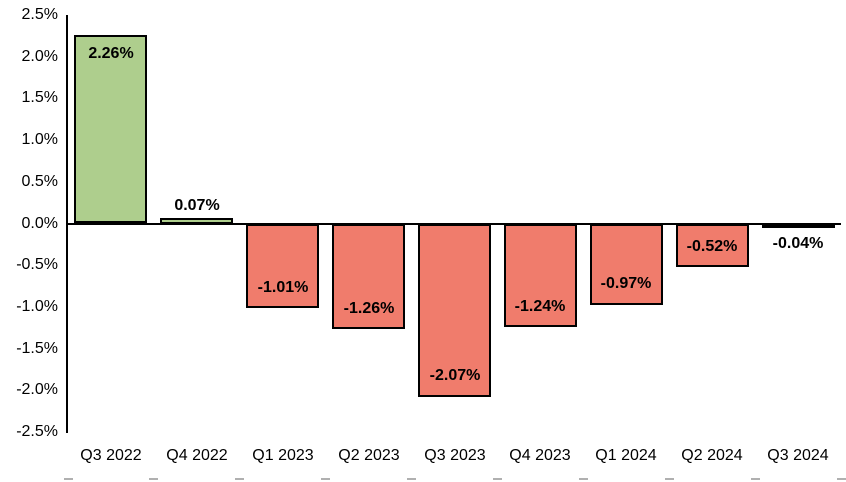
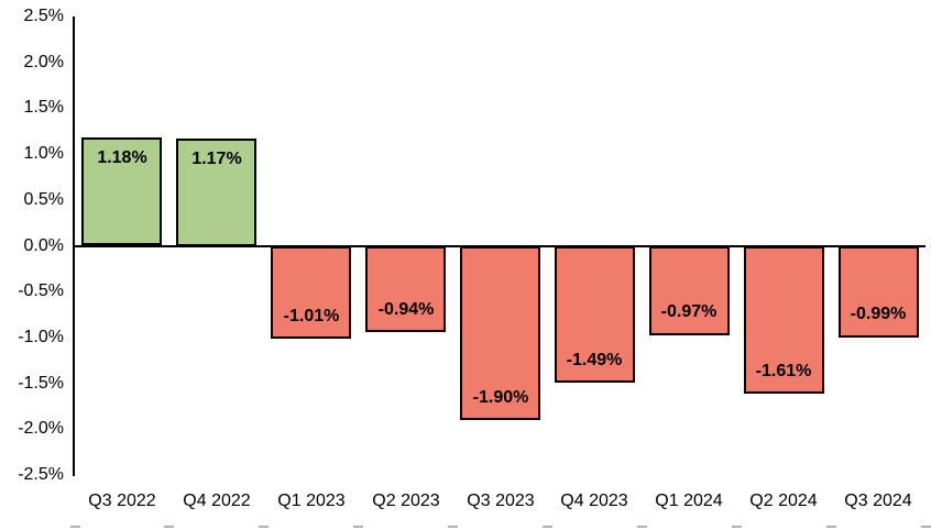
Q3 2022: 2.26% -> 1.18%
Q4 2022: 0.07% -> 1.17%
Q2 2023: -1.26% -> -0.94%
Q3 2023: -2.07% -> -1.90%
Q4 2023: -1.24% -> -1.49%
Q2 2024: -0.52% -> -1.61%
Q3 2024: -0.04% -> -0.99%
